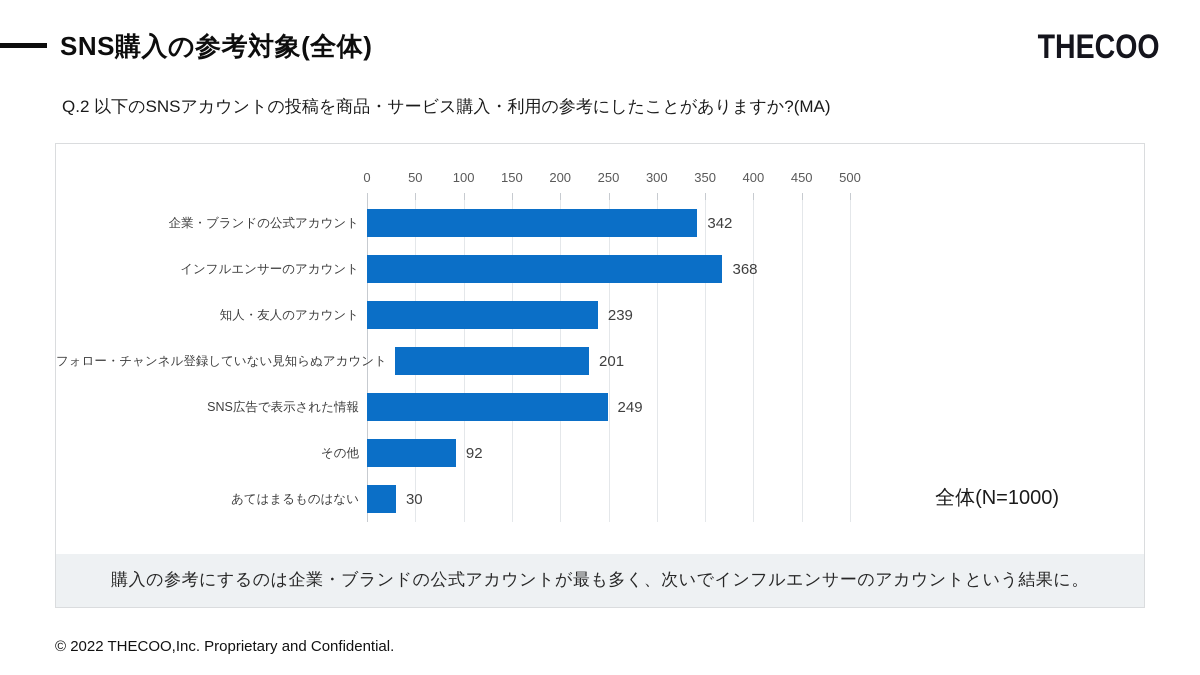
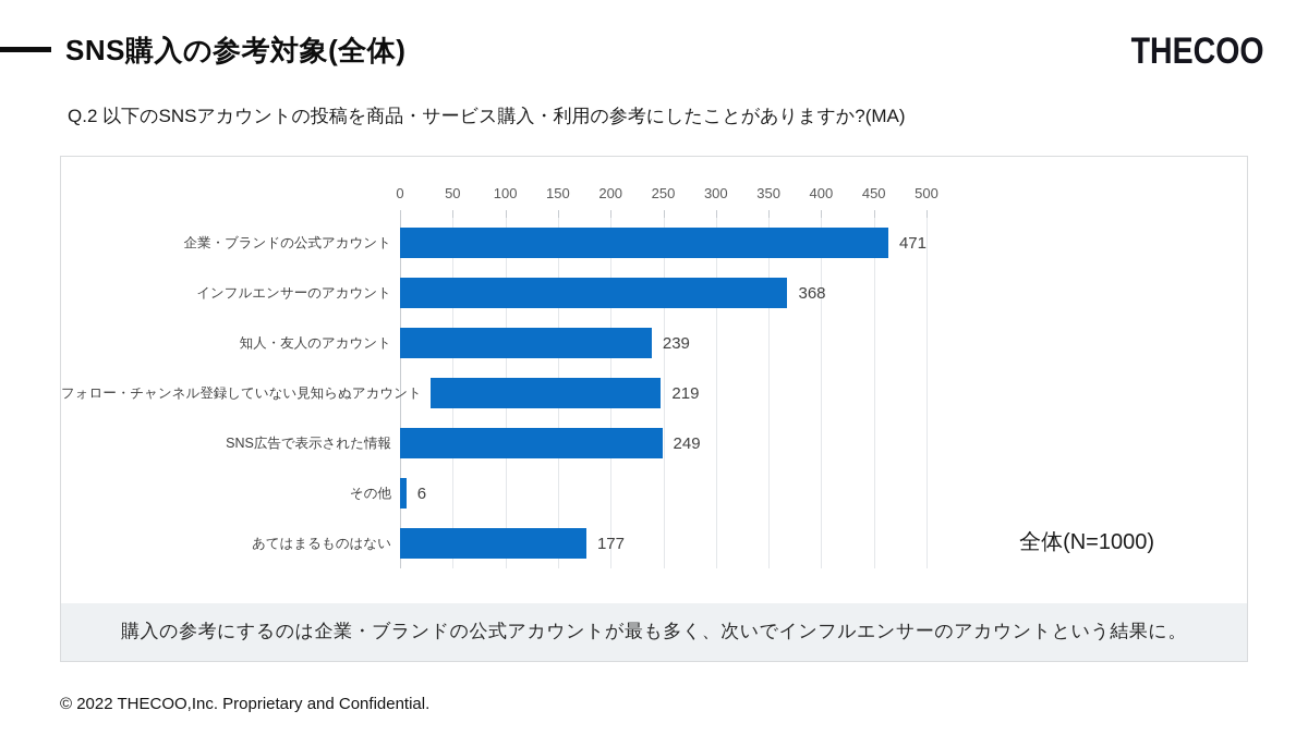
企業・ブランドの公式アカウント: 342 -> 471
フォロー・チャンネル登録していない見知らぬアカウント: 201 -> 219
その他: 92 -> 6
あてはまるものはない: 30 -> 177
